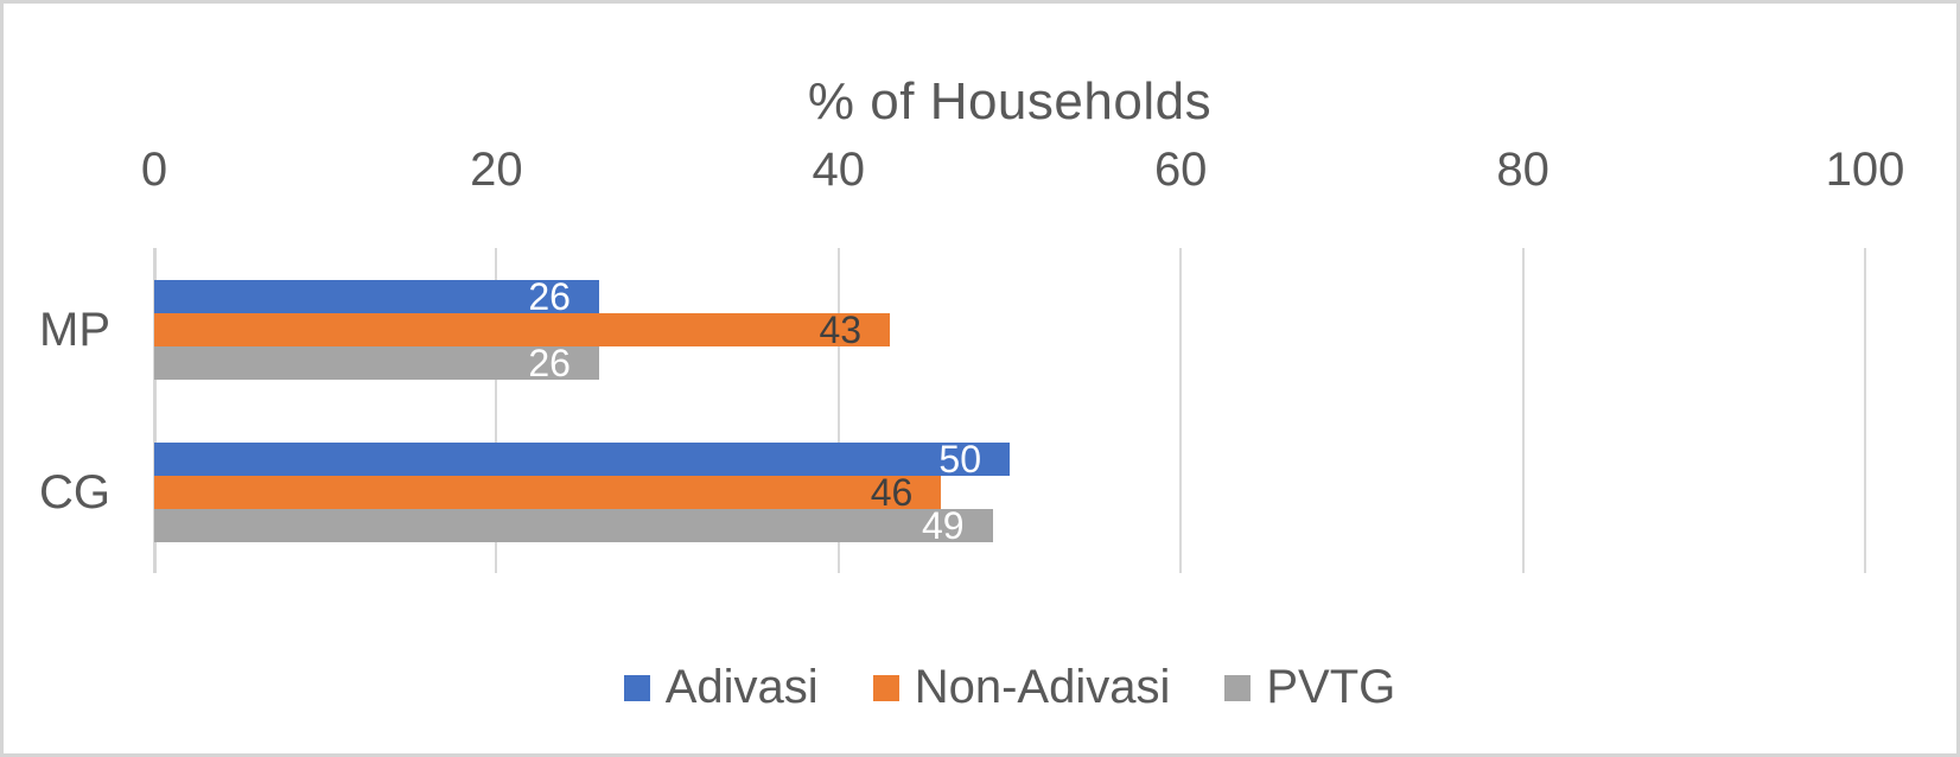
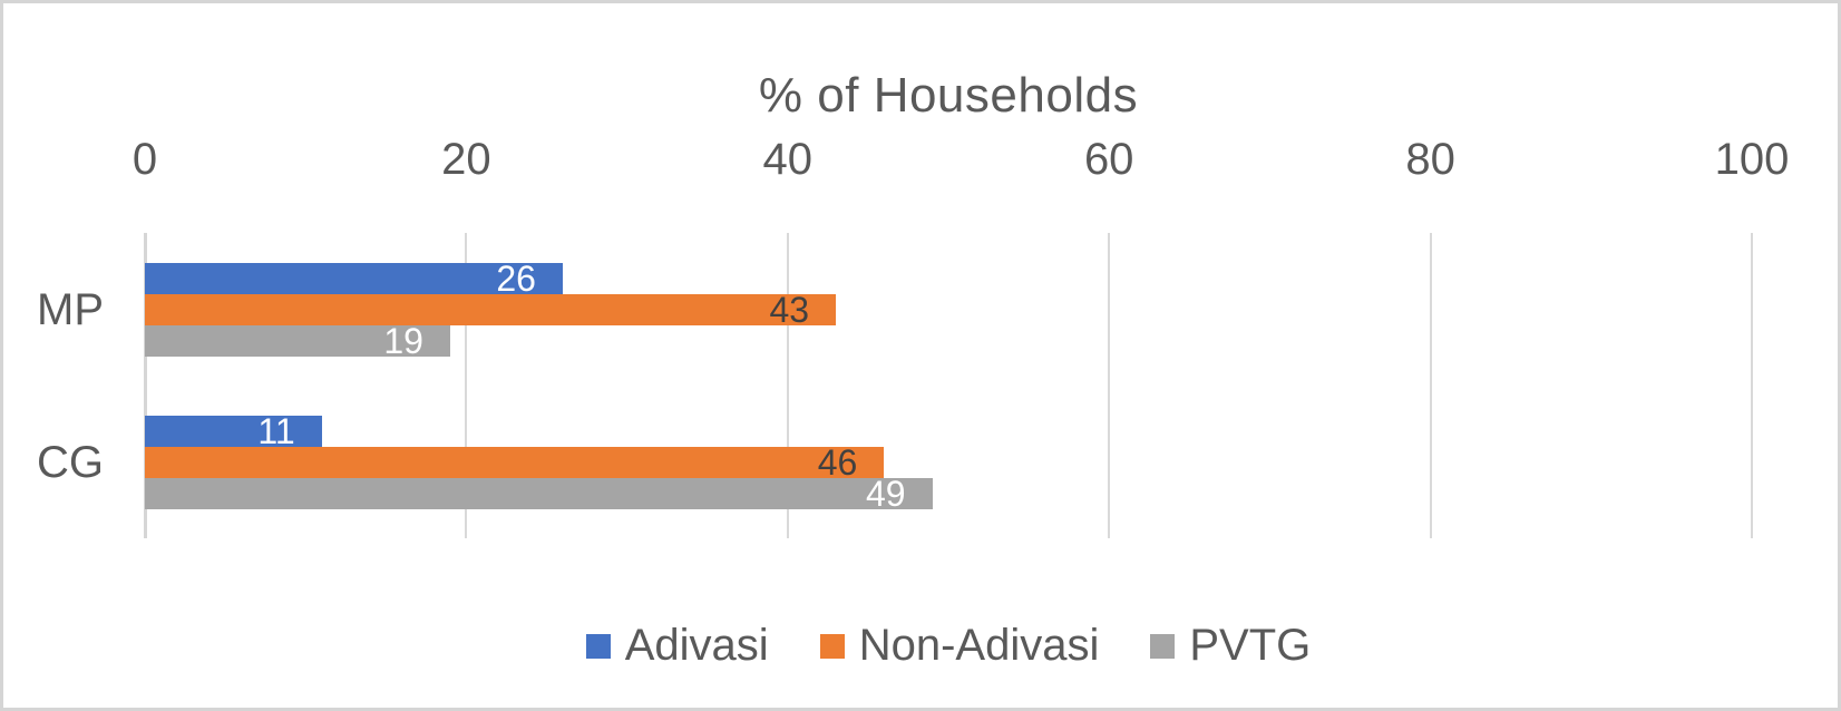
PVTG/MP: 26 -> 19
Adivasi/CG: 50 -> 11
